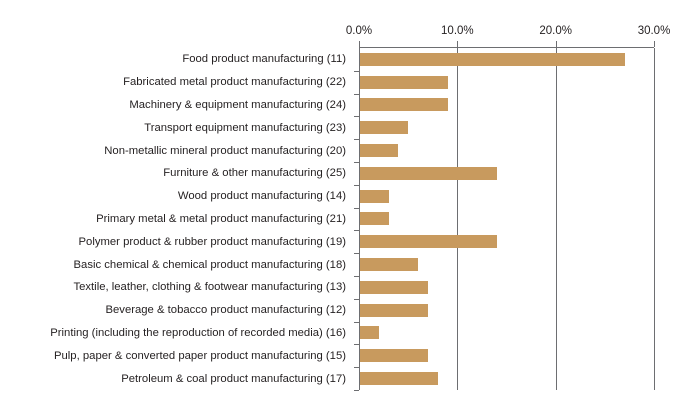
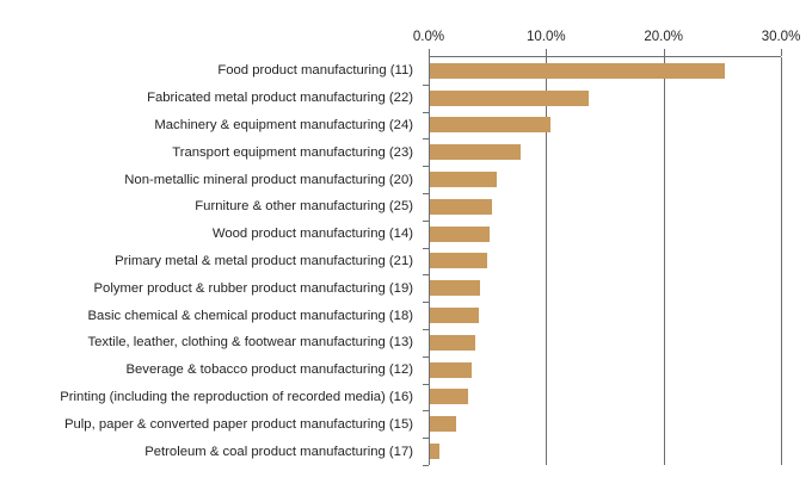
Food product manufacturing (11): 27% -> 25%
Fabricated metal product manufacturing (22): 9% -> 14%
Machinery & equipment manufacturing (24): 9% -> 10%
Transport equipment manufacturing (23): 5% -> 8%
Non-metallic mineral product manufacturing (20): 4% -> 6%
Furniture & other manufacturing (25): 14% -> 5%
Wood product manufacturing (14): 3% -> 5%
Primary metal & metal product manufacturing (21): 3% -> 5%
Polymer product & rubber product manufacturing (19): 14% -> 4%
Basic chemical & chemical product manufacturing (18): 6% -> 4%
Textile, leather, clothing & footwear manufacturing (13): 7% -> 4%
Beverage & tobacco product manufacturing (12): 7% -> 4%
Printing (including the reproduction of recorded media) (16): 2% -> 3%
Pulp, paper & converted paper product manufacturing (15): 7% -> 2%
Petroleum & coal product manufacturing (17): 8% -> 1%
